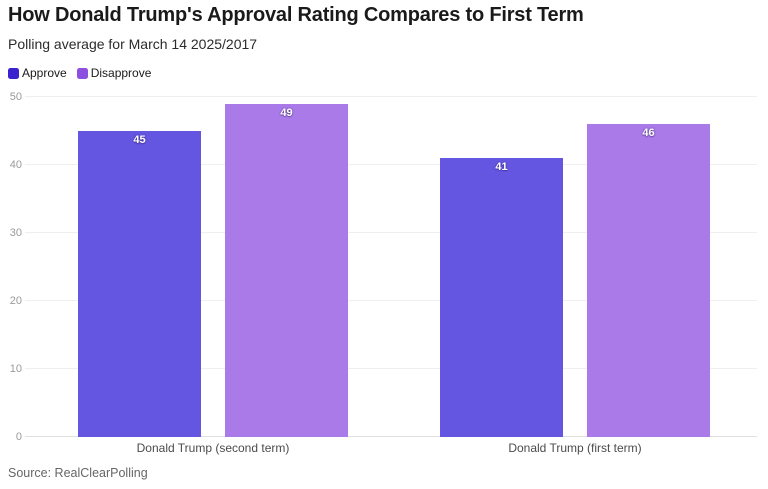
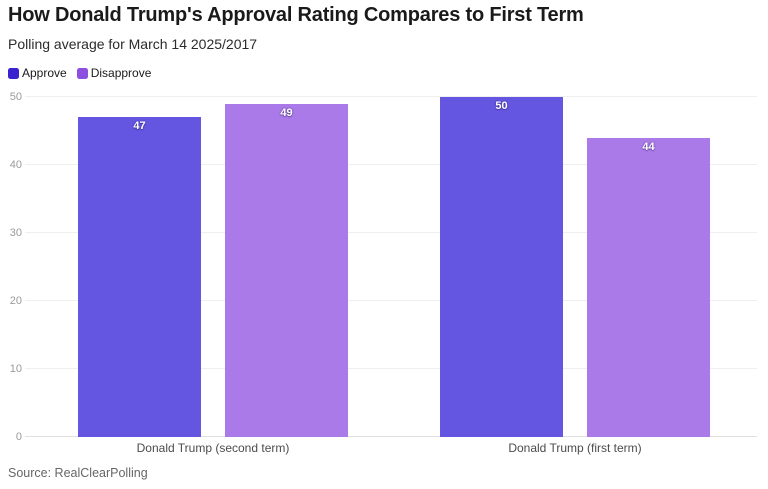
Approve/Donald Trump (second term): 45 -> 47
Approve/Donald Trump (first term): 41 -> 50
Disapprove/Donald Trump (first term): 46 -> 44
